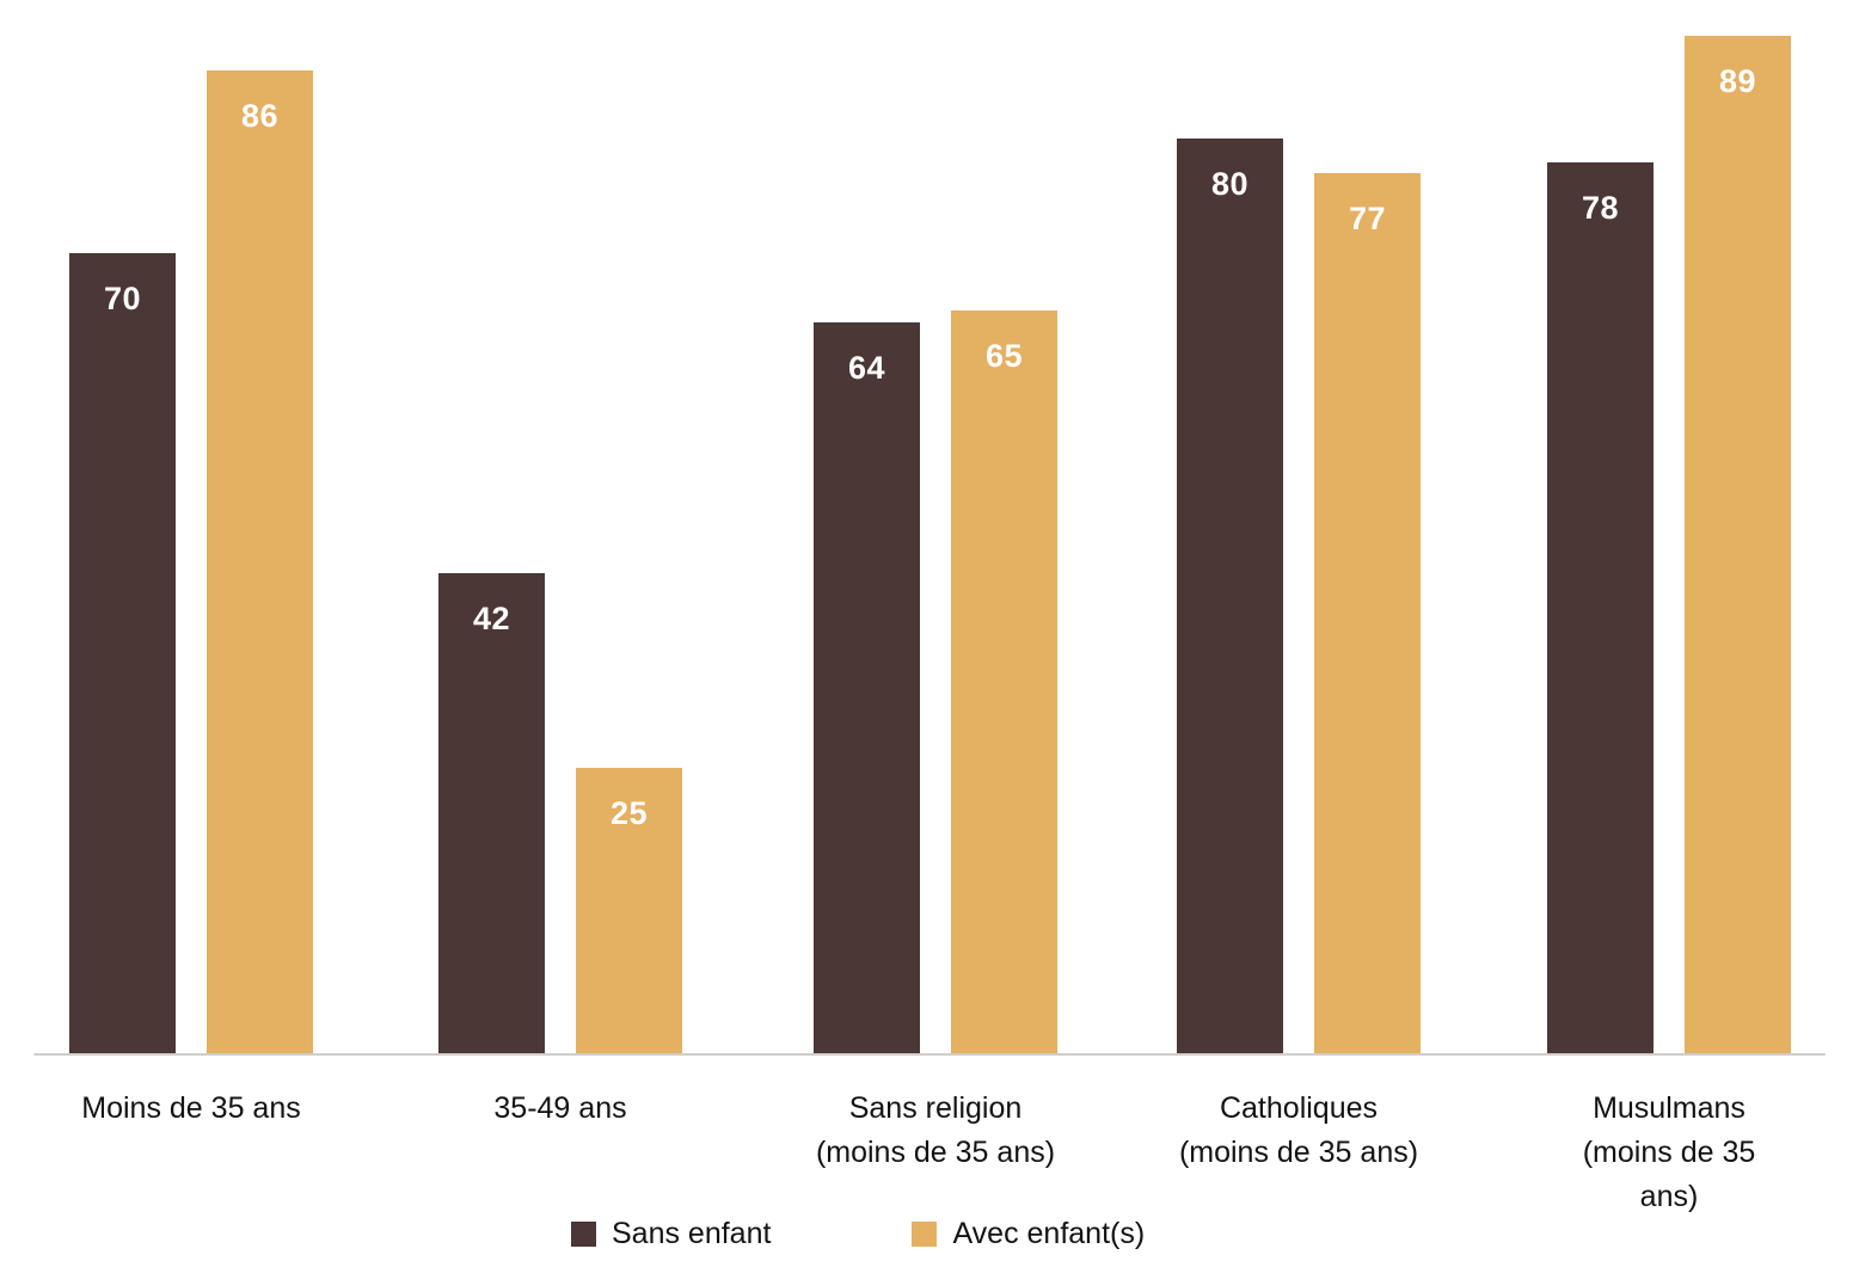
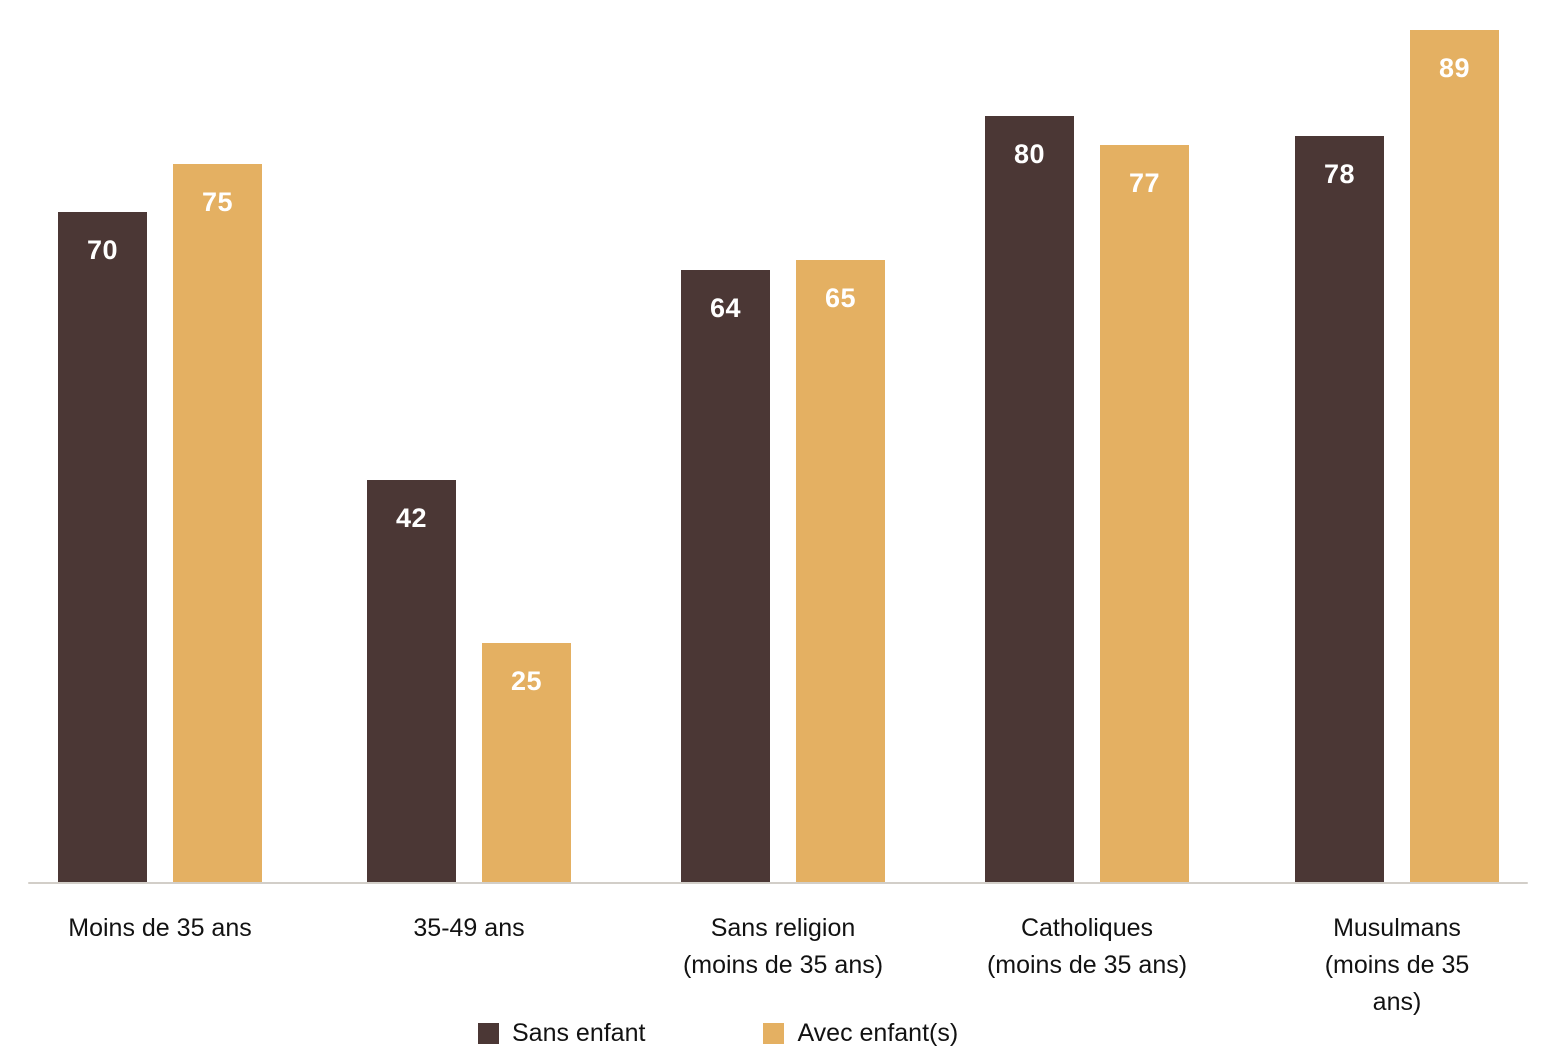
Avec enfant(s)/Moins de 35 ans: 86 -> 75
